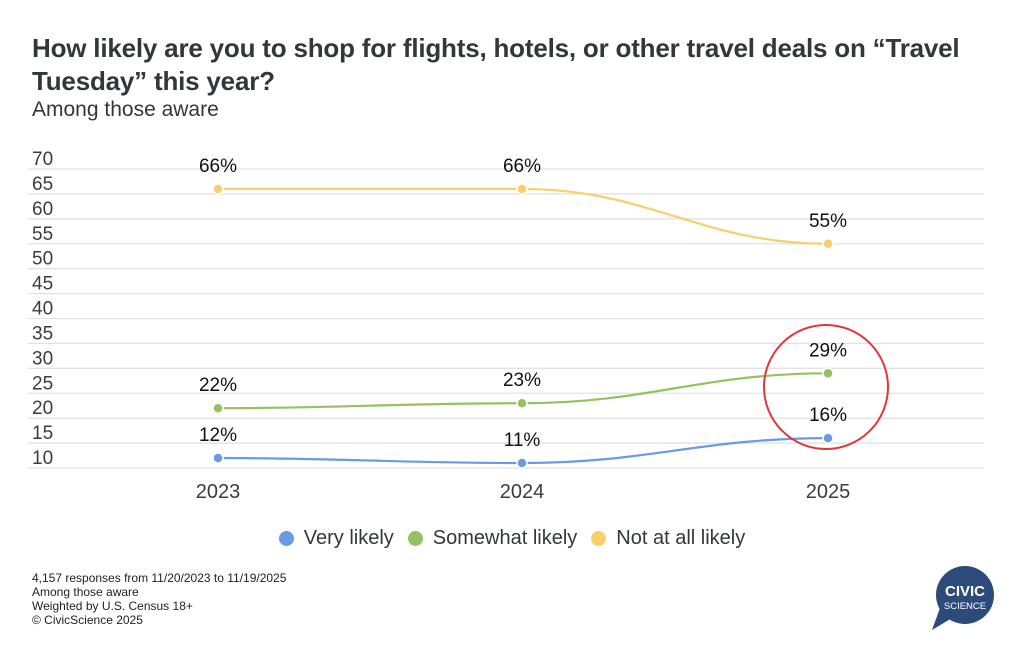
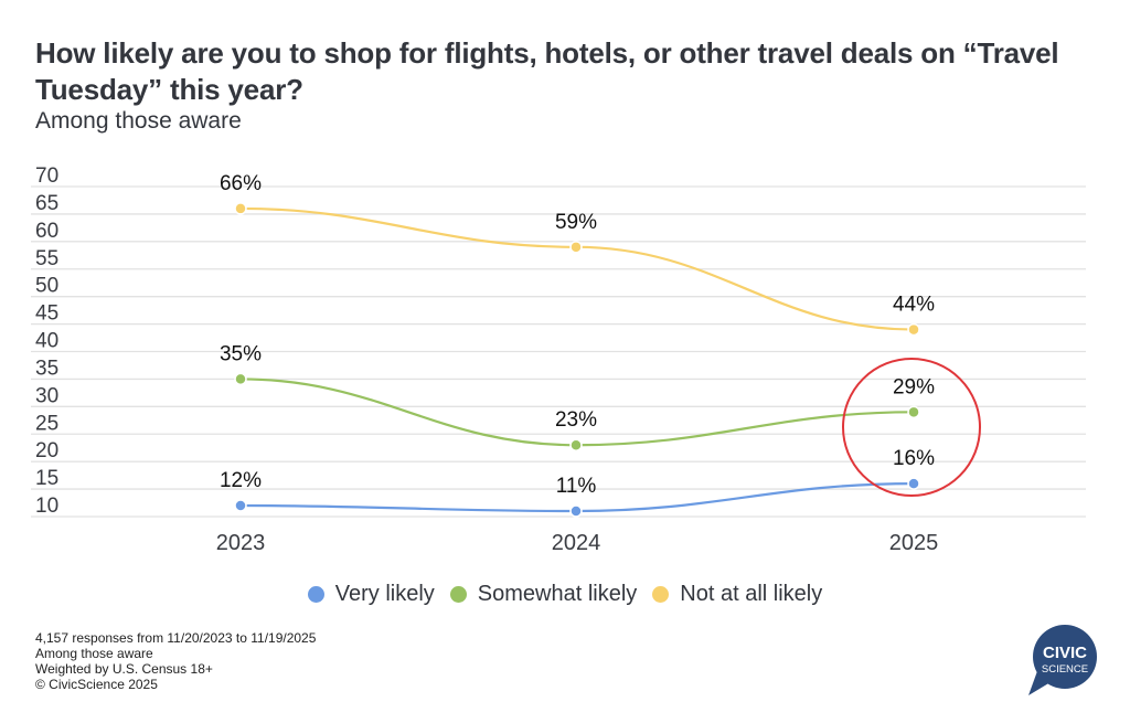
Somewhat likely/2023: 22% -> 35%
Not at all likely/2024: 66% -> 59%
Not at all likely/2025: 55% -> 44%
